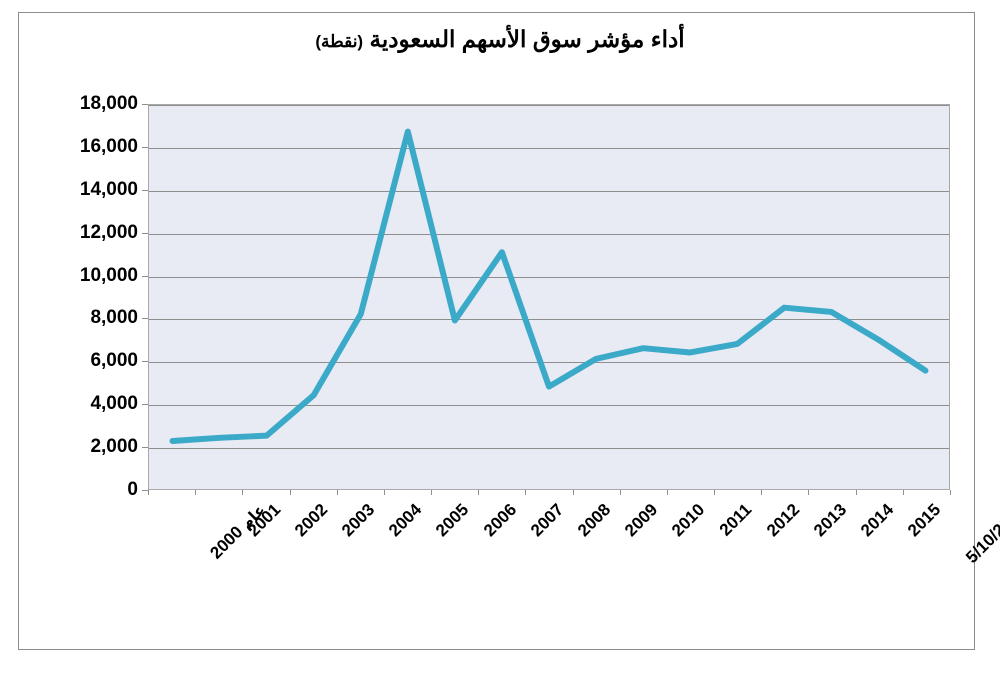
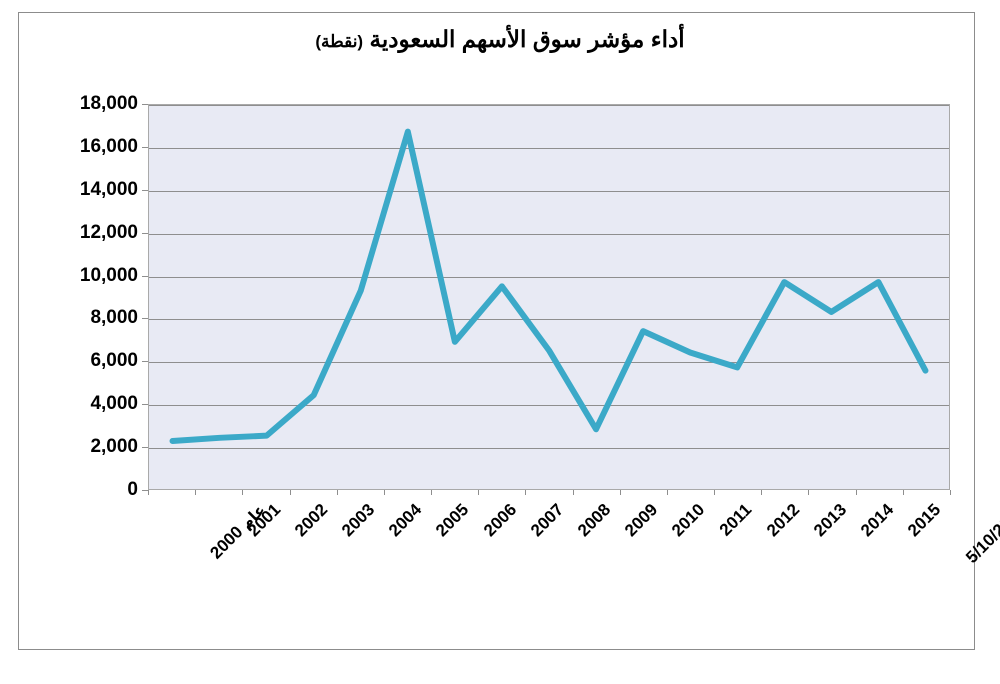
2004: 8200 -> 9300
2006: 7900 -> 6900
2007: 11100 -> 9500
2008: 4800 -> 6500
2009: 6100 -> 2800
2010: 6600 -> 7400
2012: 6800 -> 5700
2013: 8500 -> 9700
2015: 7000 -> 9700
